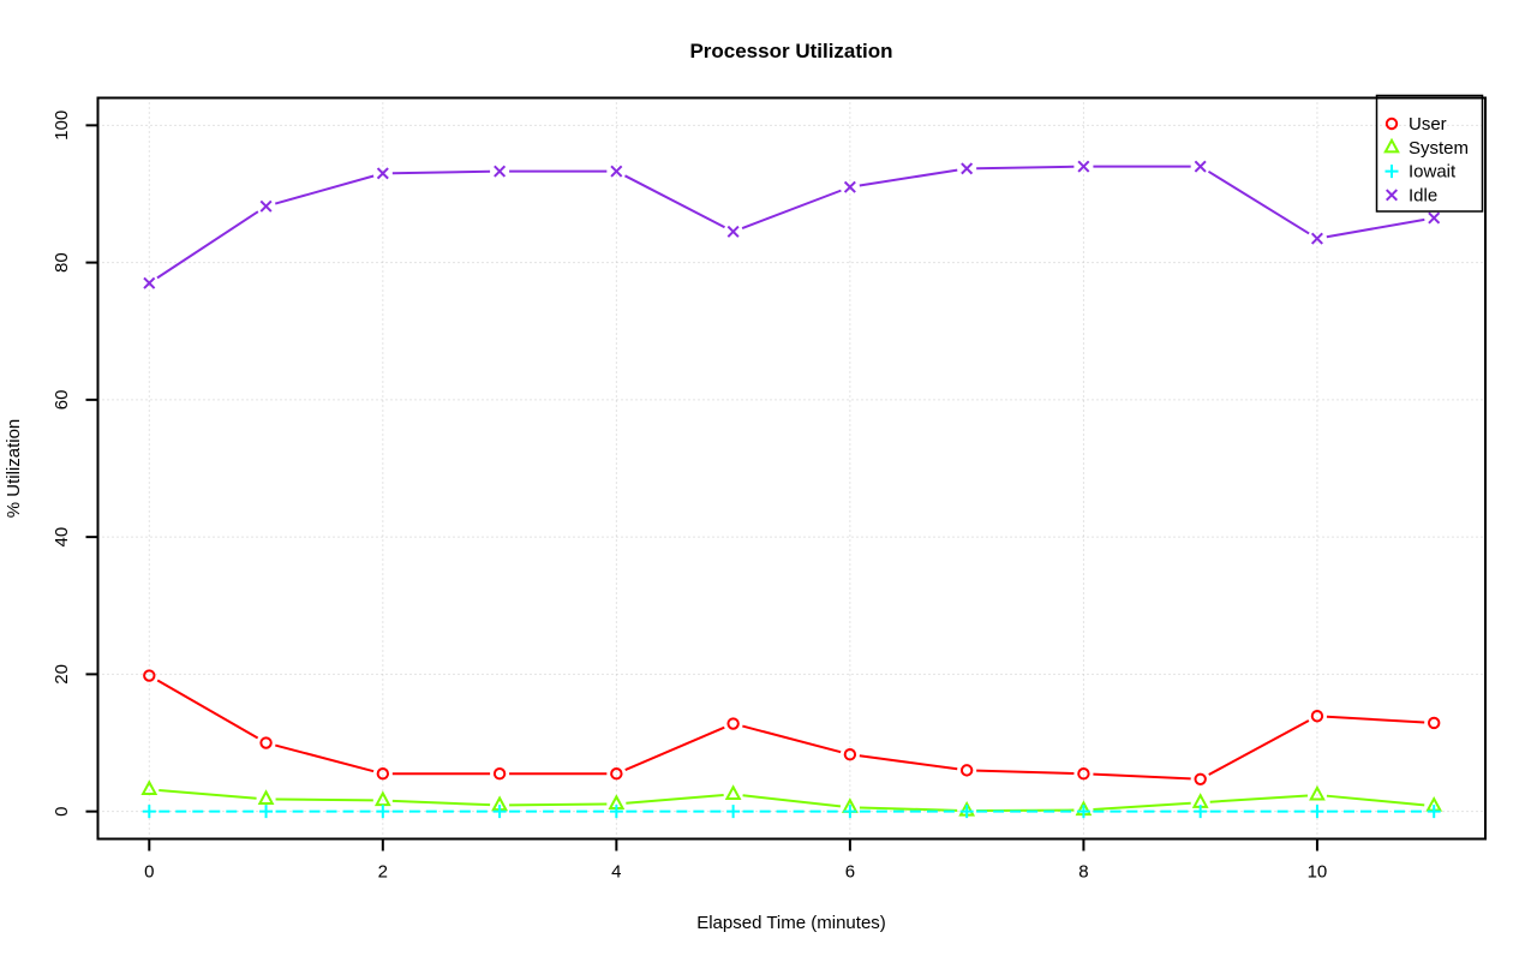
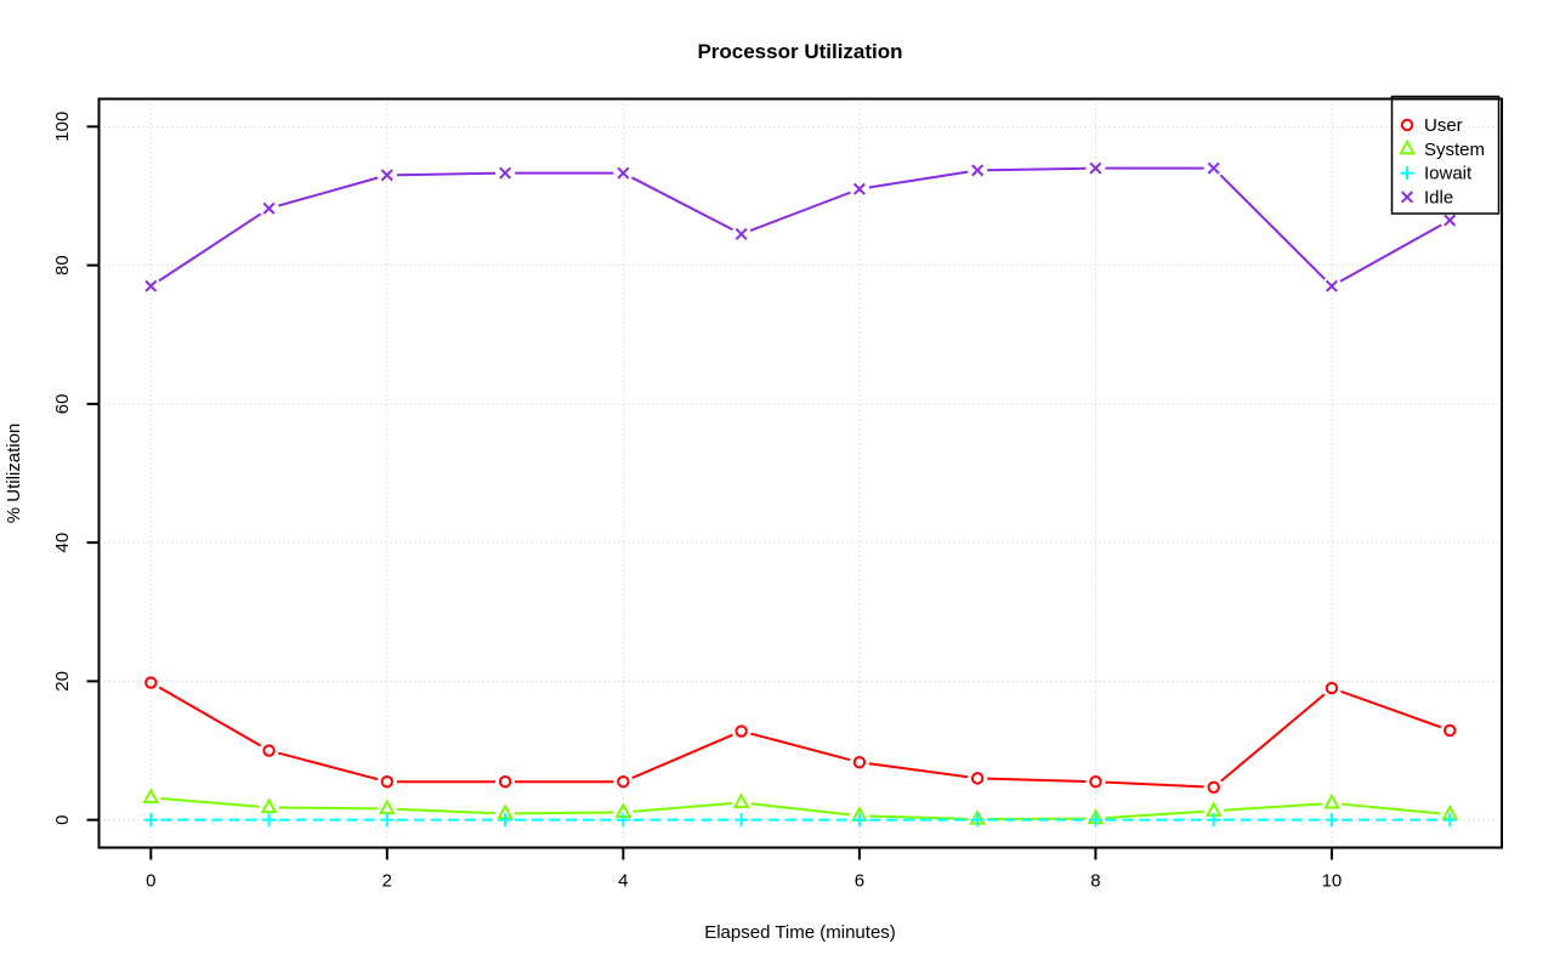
User/10: 14 -> 19
Idle/10: 84 -> 77
